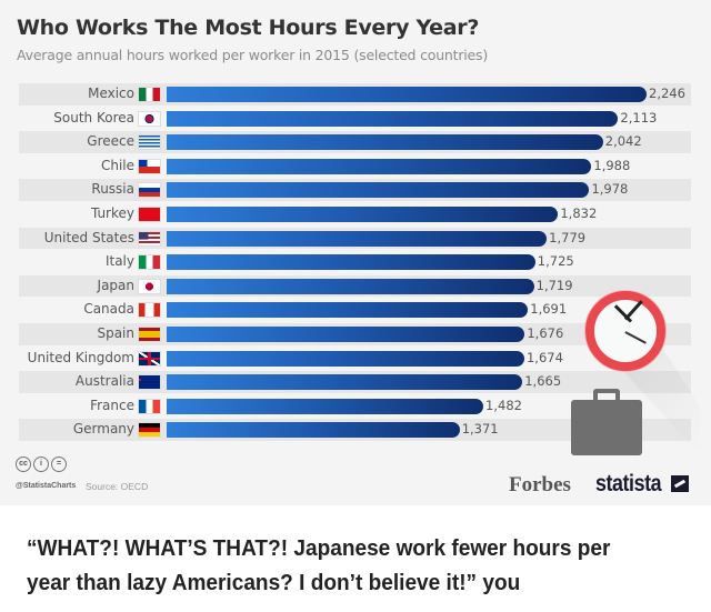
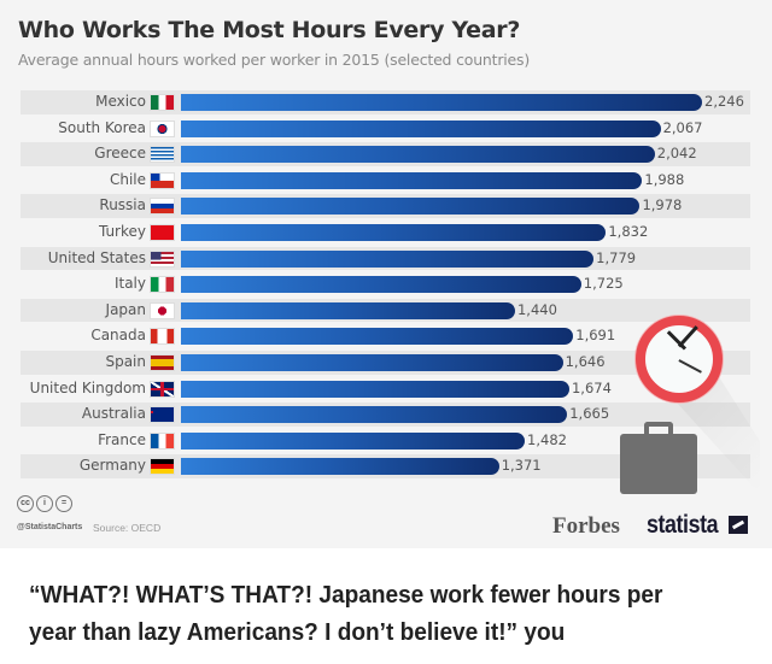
South Korea: 2,113 -> 2,067
Japan: 1,719 -> 1,440
Spain: 1,676 -> 1,646
